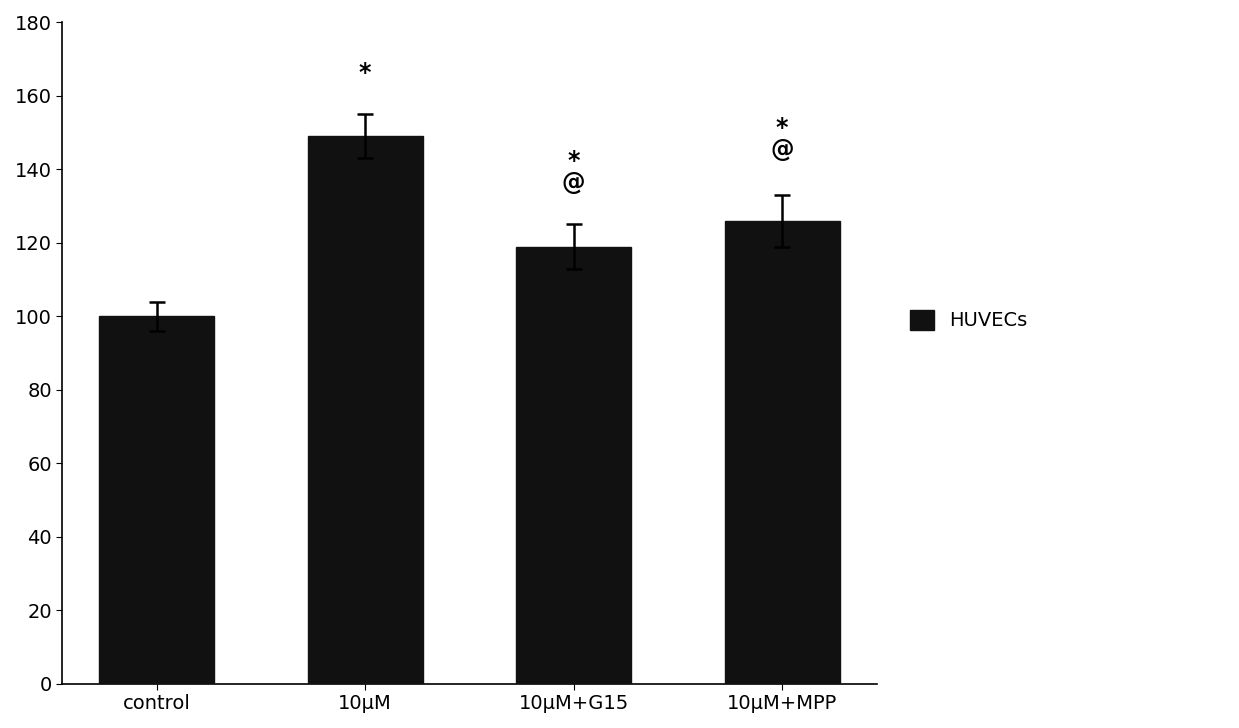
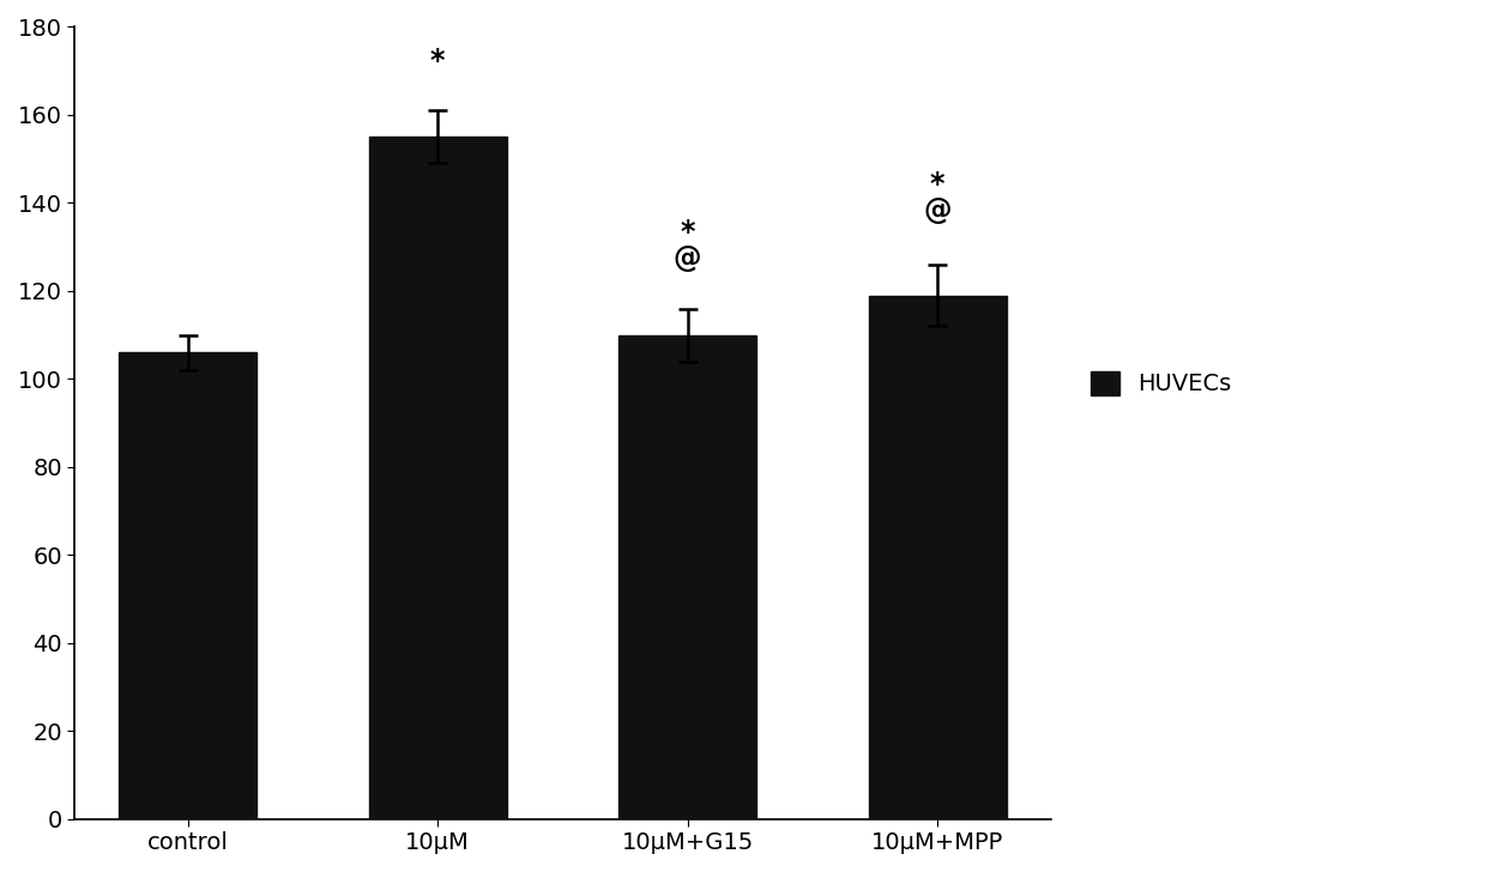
control: 100 -> 106
10μM: 149 -> 155
10μM+G15: 119 -> 110
10μM+MPP: 126 -> 119
